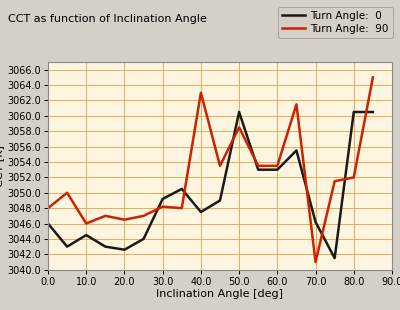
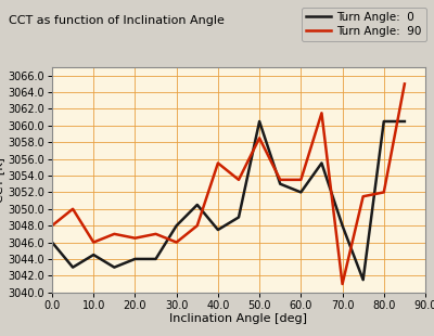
Turn Angle: 0/20.0: 3042.6 -> 3044.0
Turn Angle: 0/30.0: 3049.2 -> 3048.0
Turn Angle: 90/30.0: 3048.2 -> 3046.0
Turn Angle: 90/40.0: 3063.0 -> 3055.5
Turn Angle: 0/60.0: 3053.0 -> 3052.0
Turn Angle: 0/70.0: 3046.2 -> 3048.0
